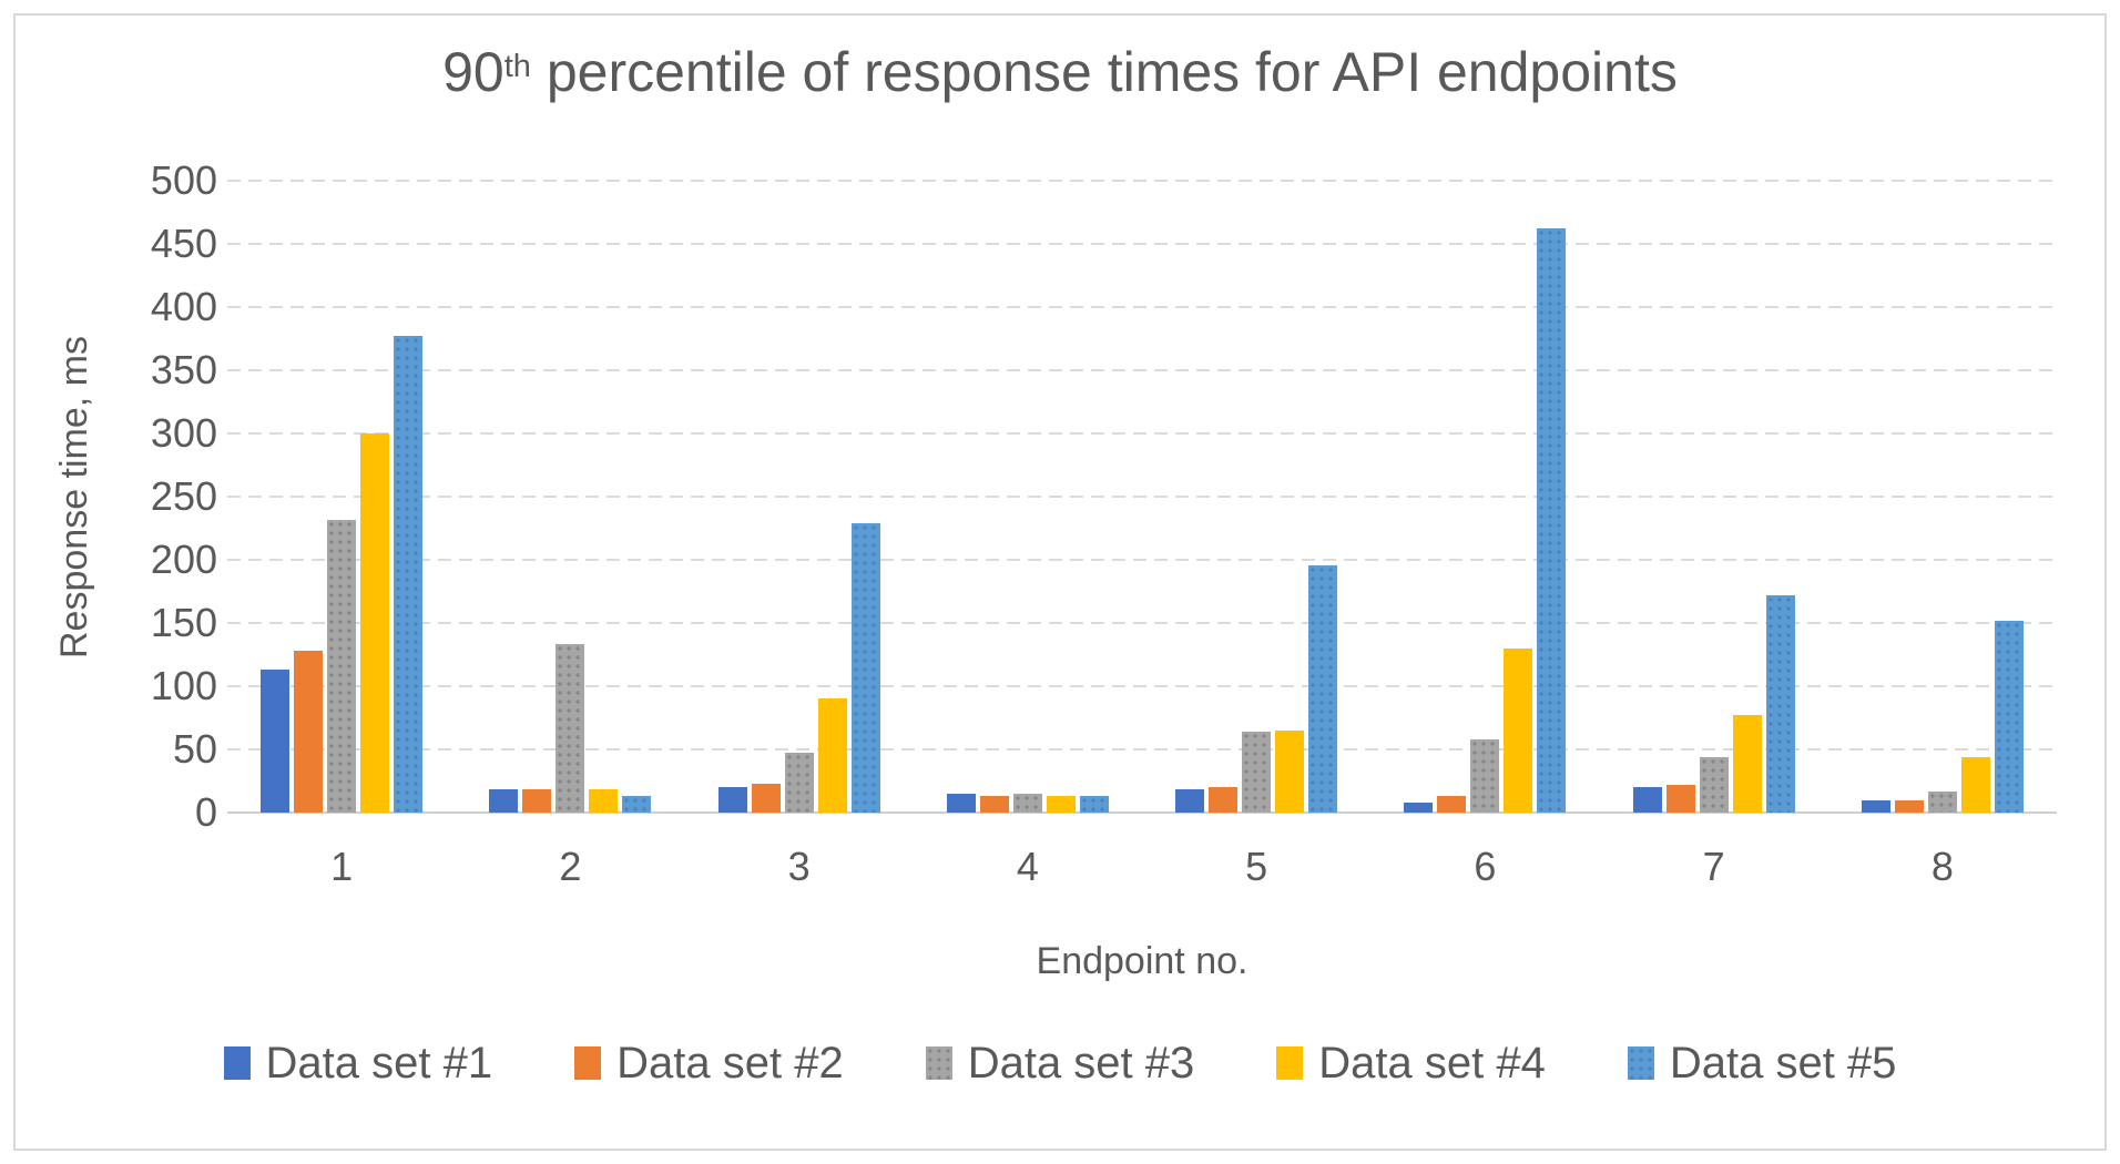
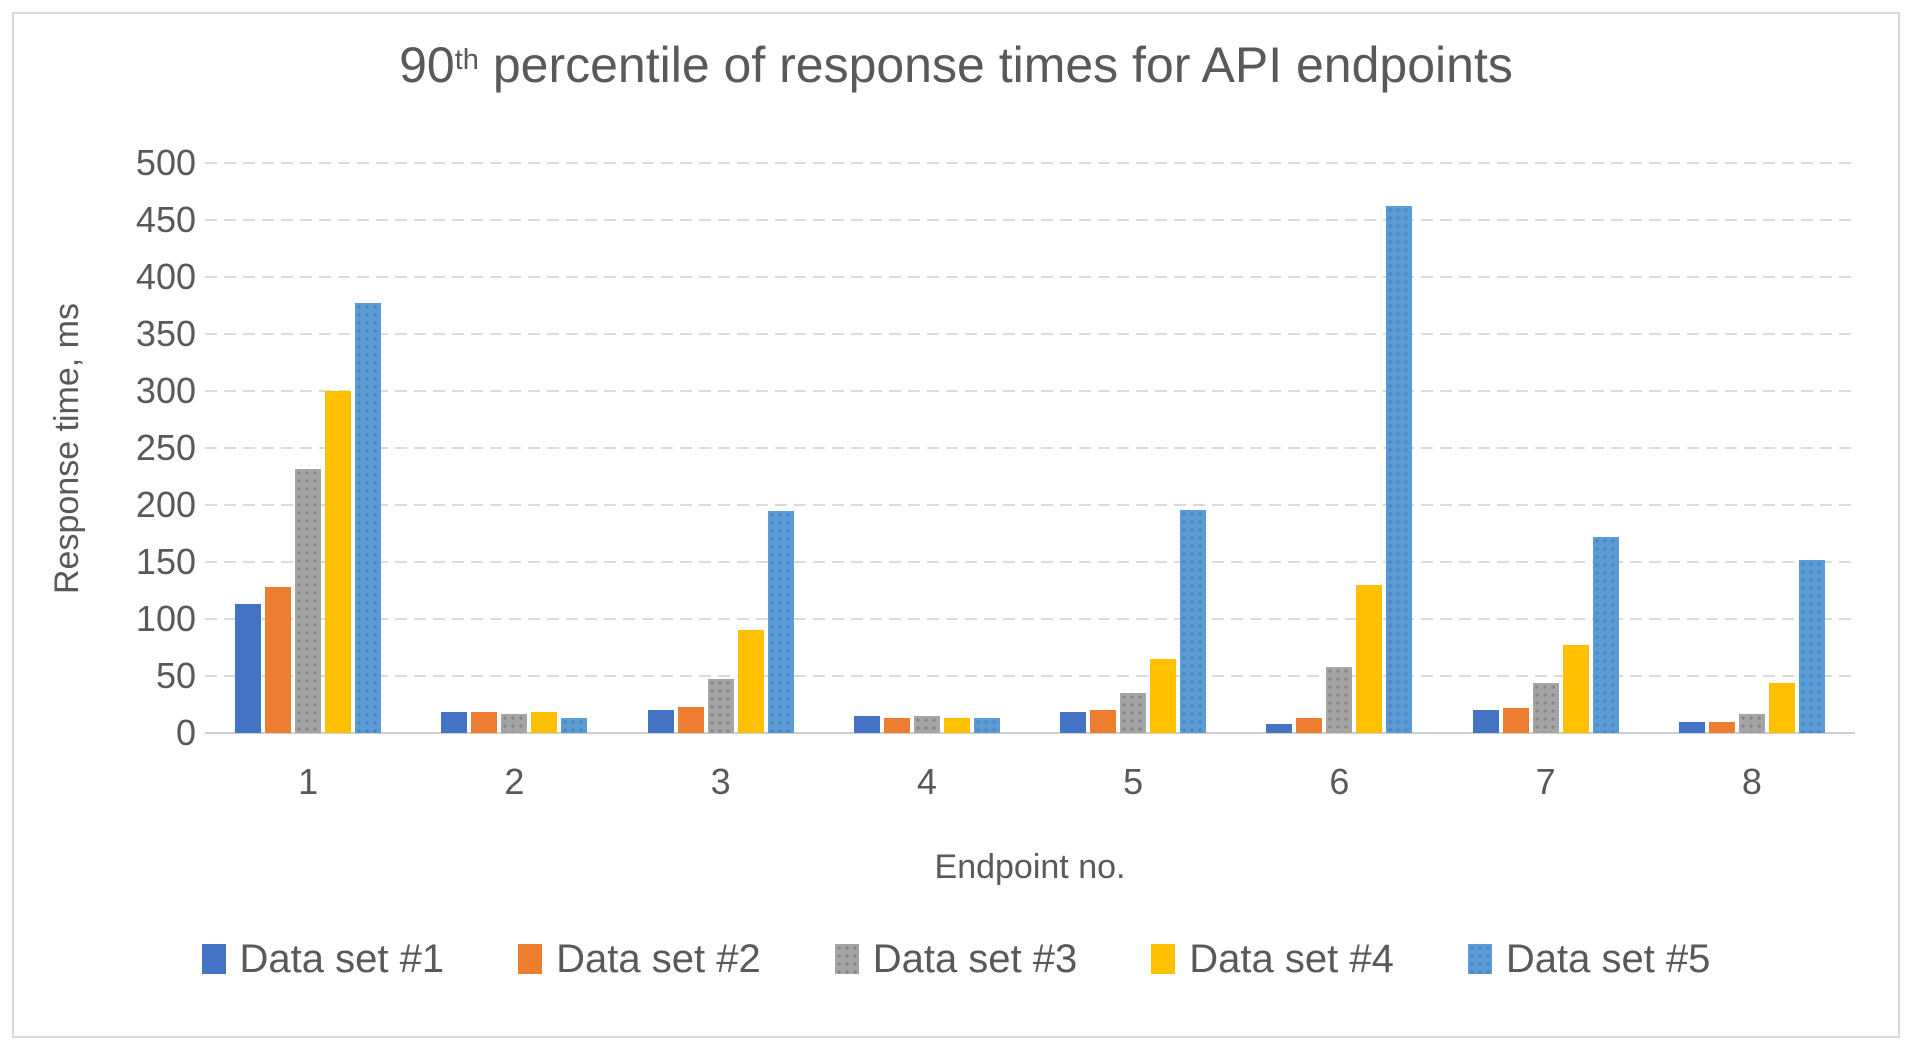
Data set #3/2: 133 -> 17
Data set #5/3: 229 -> 195
Data set #3/5: 64 -> 35
